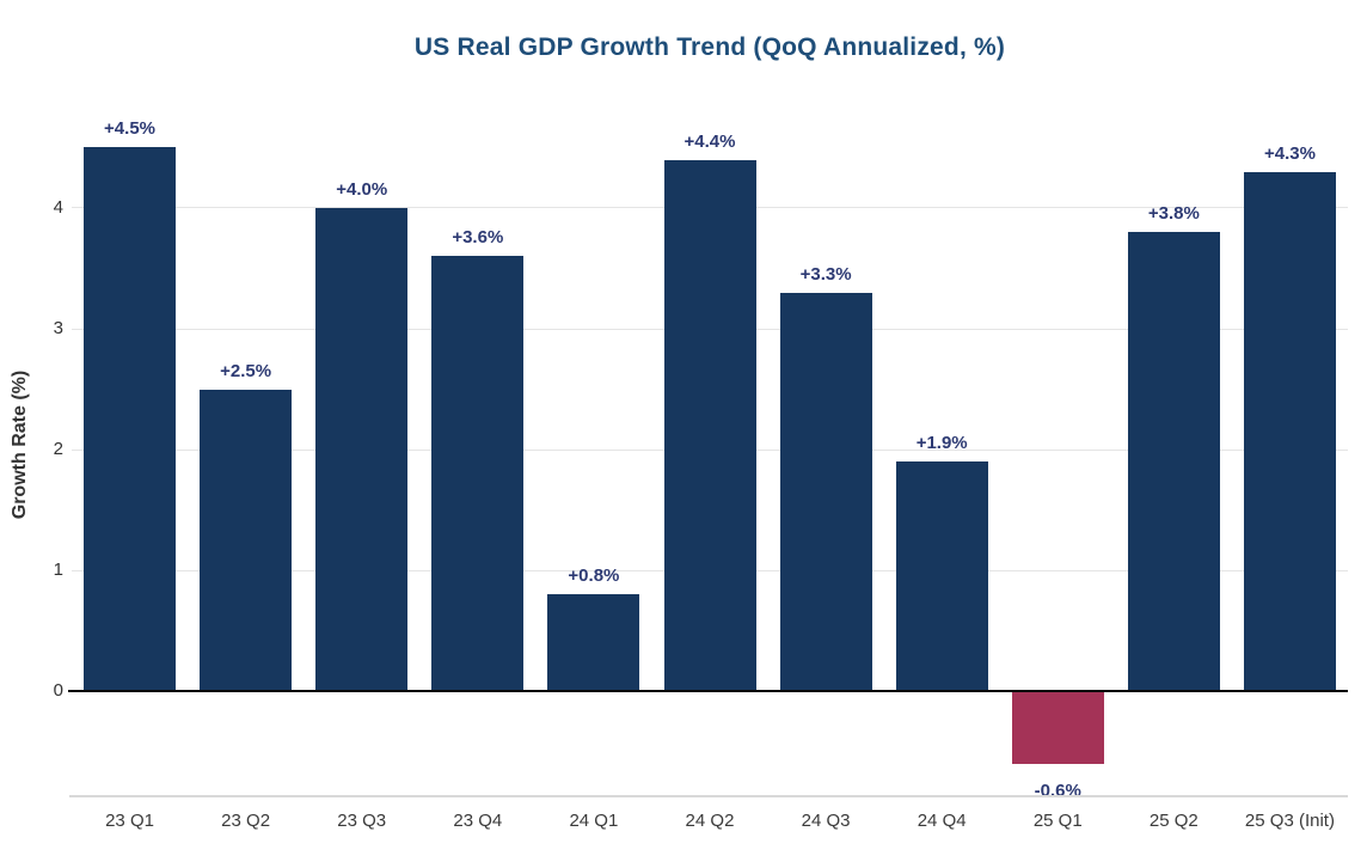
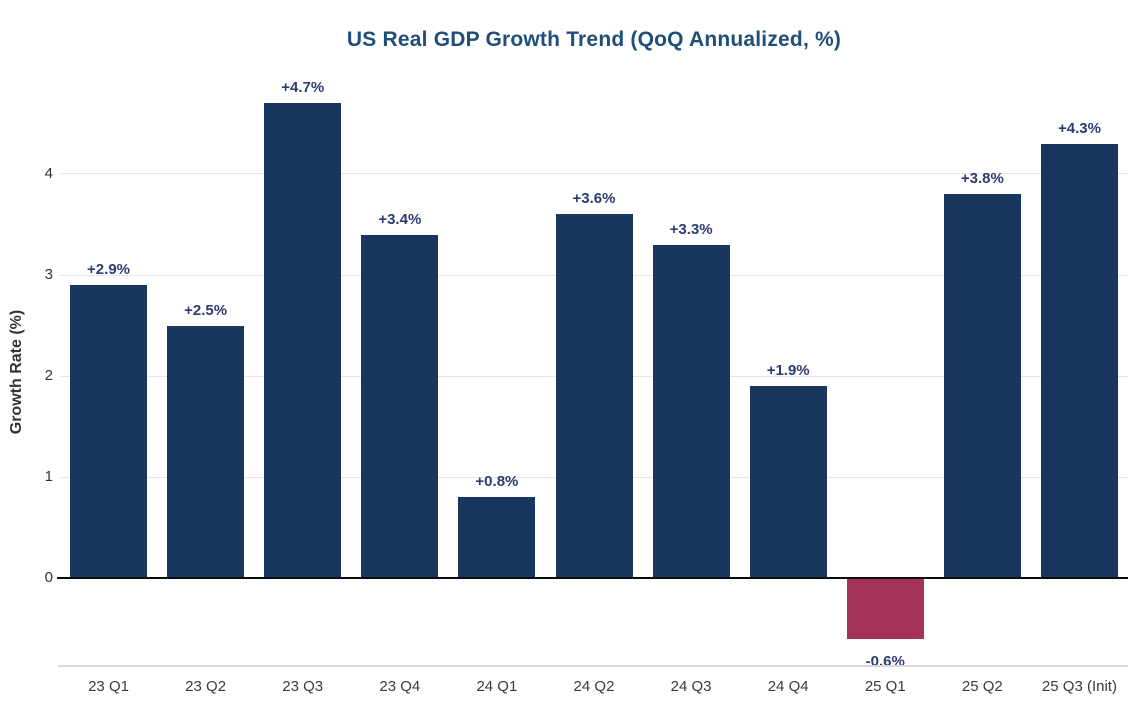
23 Q1: +4.5% -> +2.9%
23 Q3: +4.0% -> +4.7%
23 Q4: +3.6% -> +3.4%
24 Q2: +4.4% -> +3.6%
